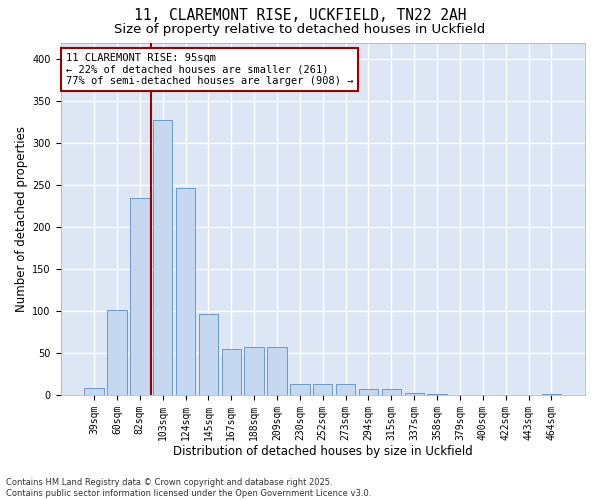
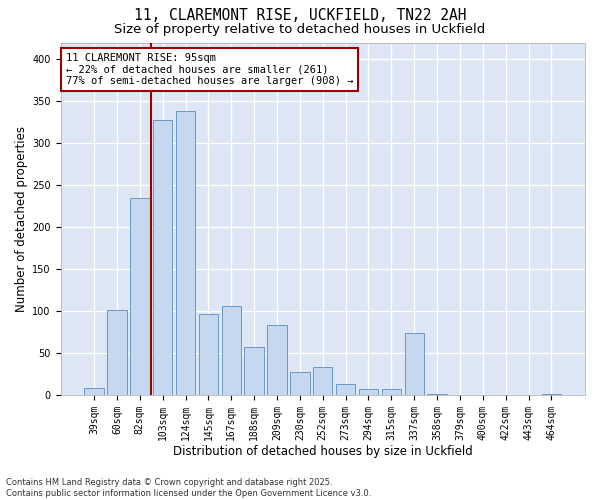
124sqm: 247 -> 338
167sqm: 55 -> 106
209sqm: 57 -> 84
230sqm: 14 -> 28
252sqm: 13 -> 34
337sqm: 3 -> 74
